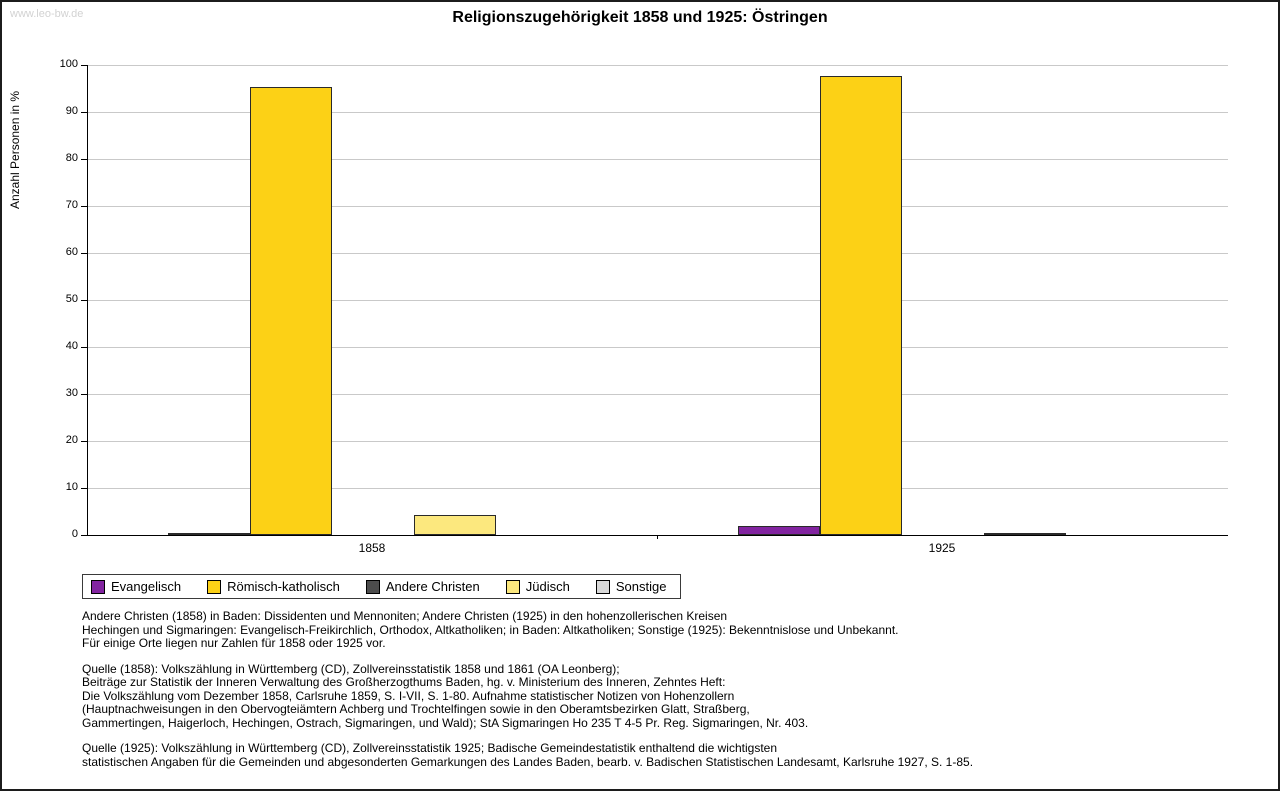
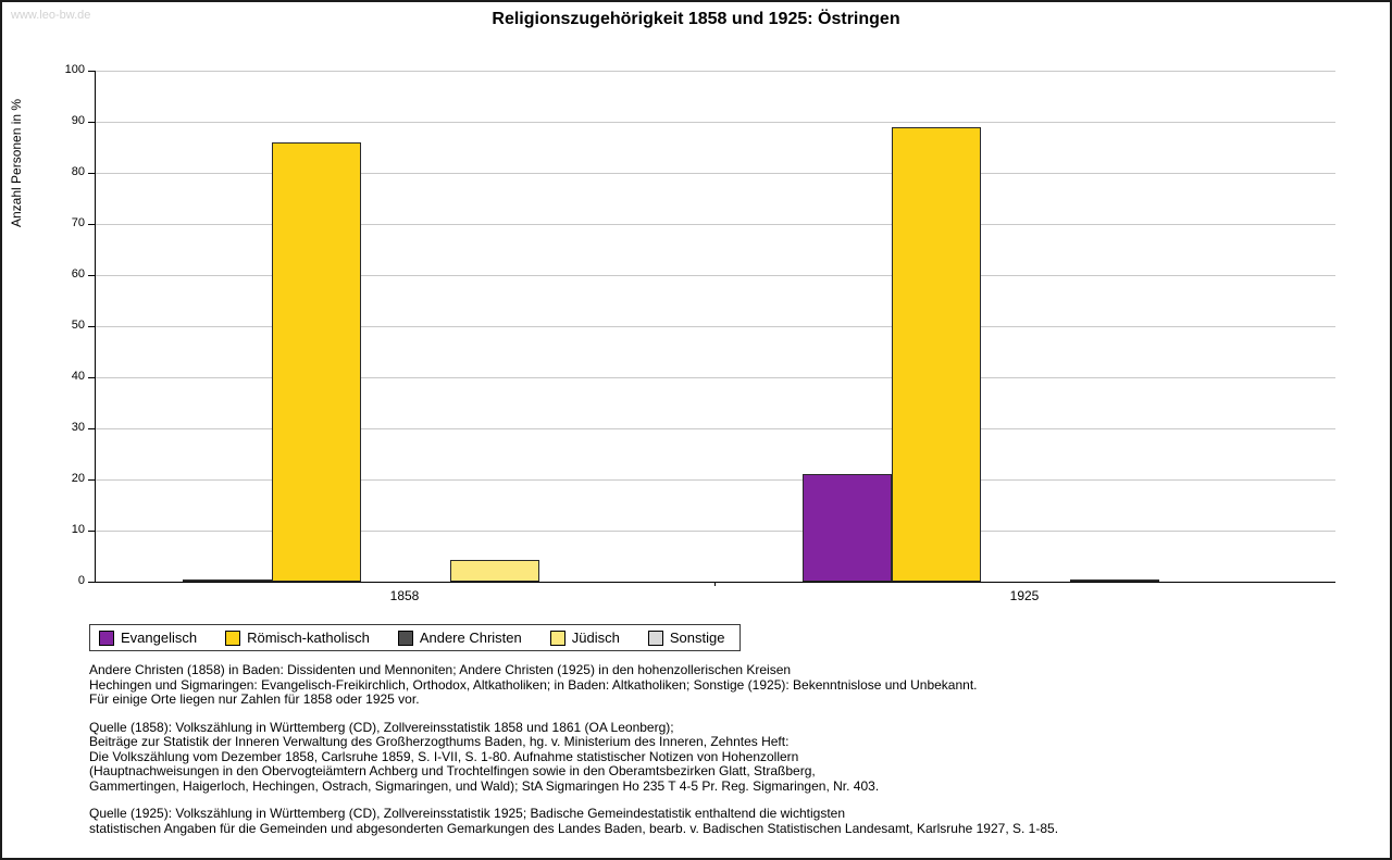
Römisch-katholisch/1858: 95 -> 86
Evangelisch/1925: 2 -> 21
Römisch-katholisch/1925: 98 -> 89
